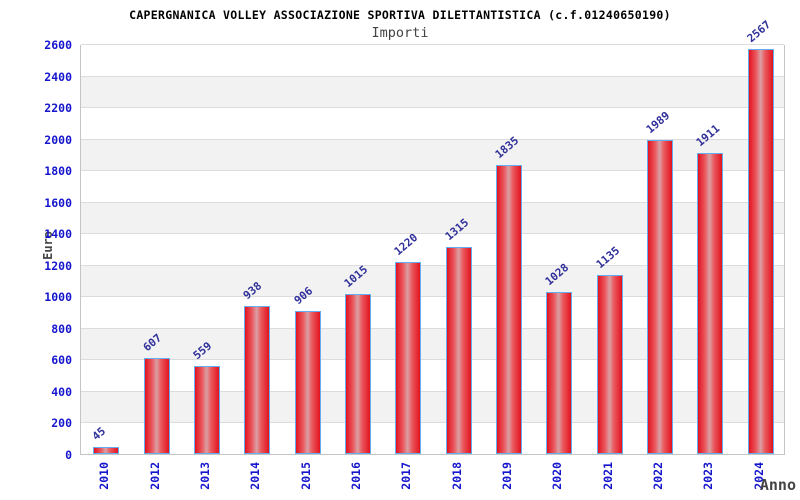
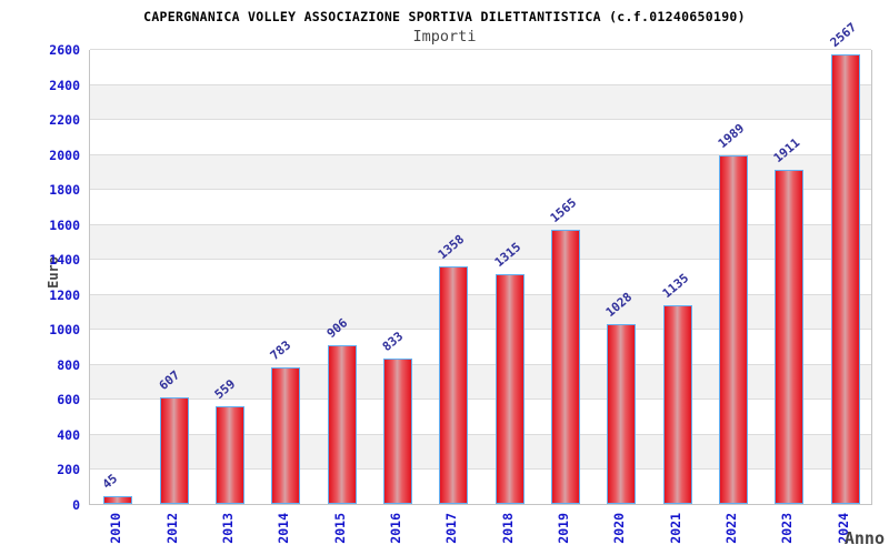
2014: 938 -> 783
2016: 1015 -> 833
2017: 1220 -> 1358
2019: 1835 -> 1565
